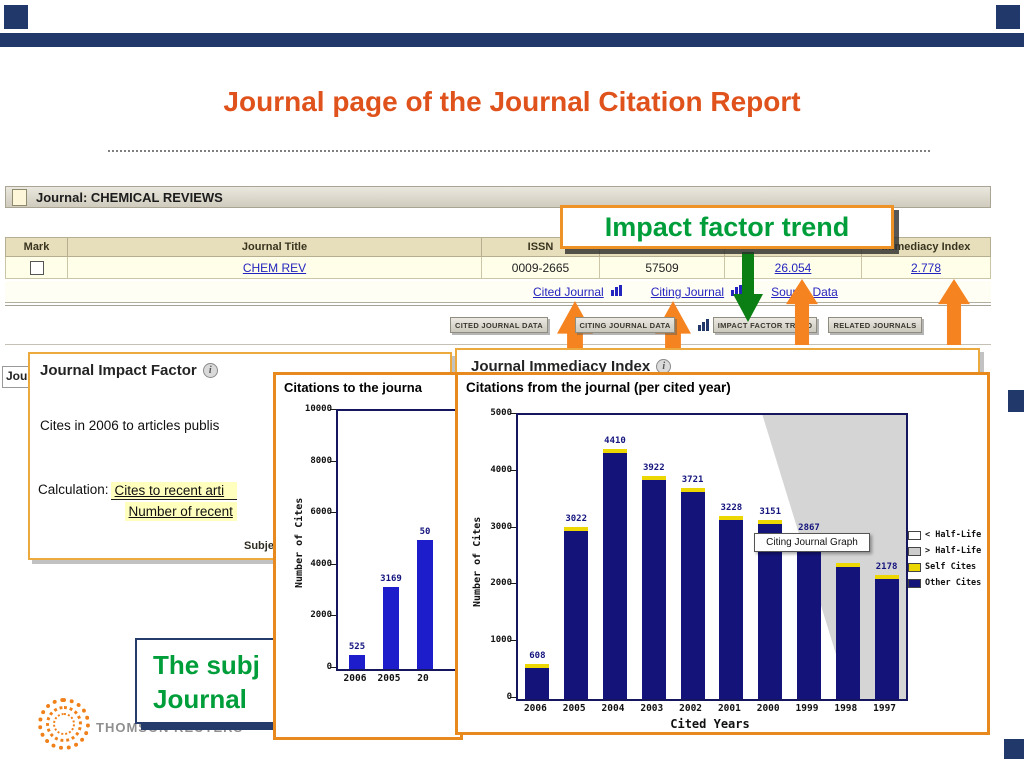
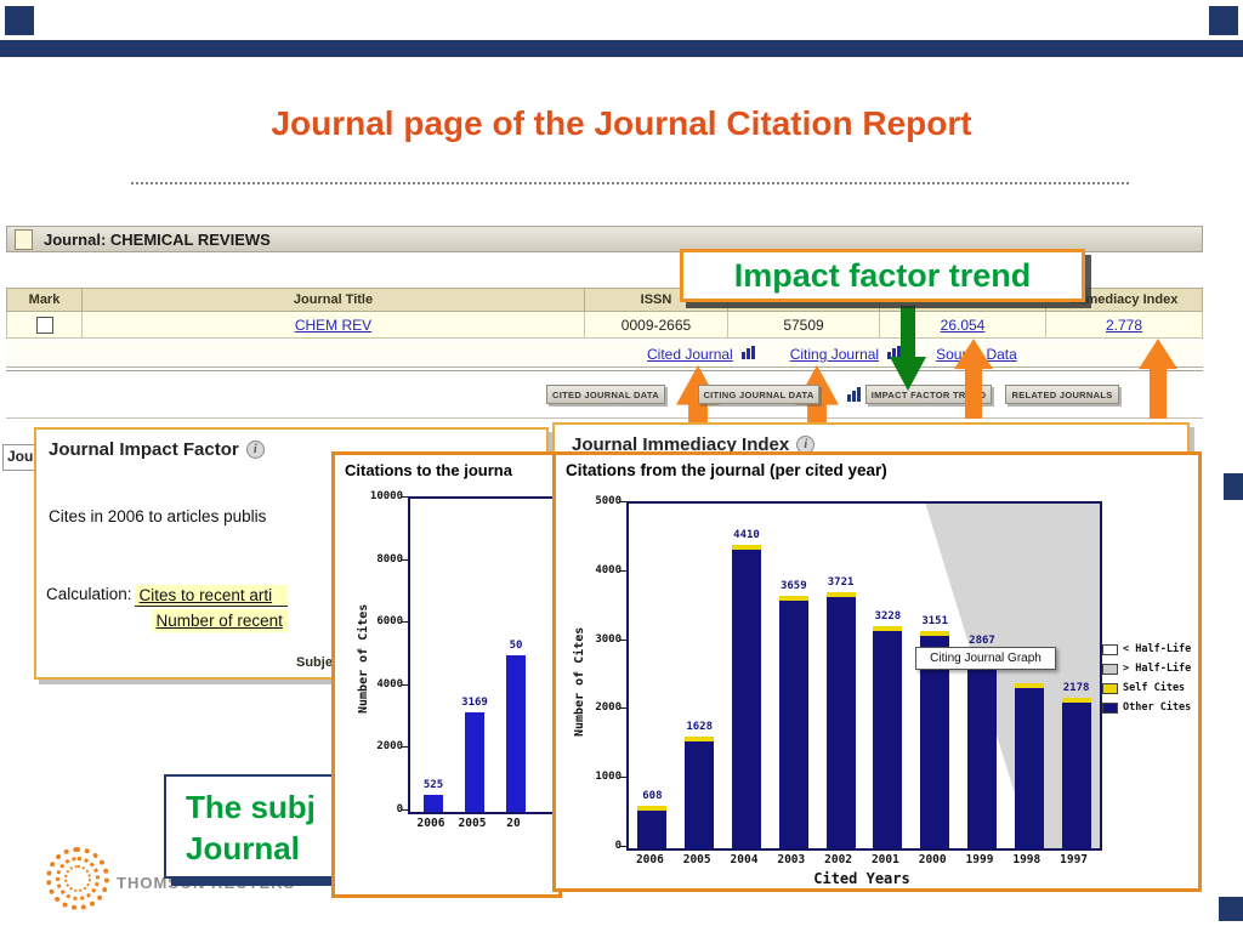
Citations from the journal (per cited year)/2005: 3022 -> 1628
Citations from the journal (per cited year)/2003: 3922 -> 3659
